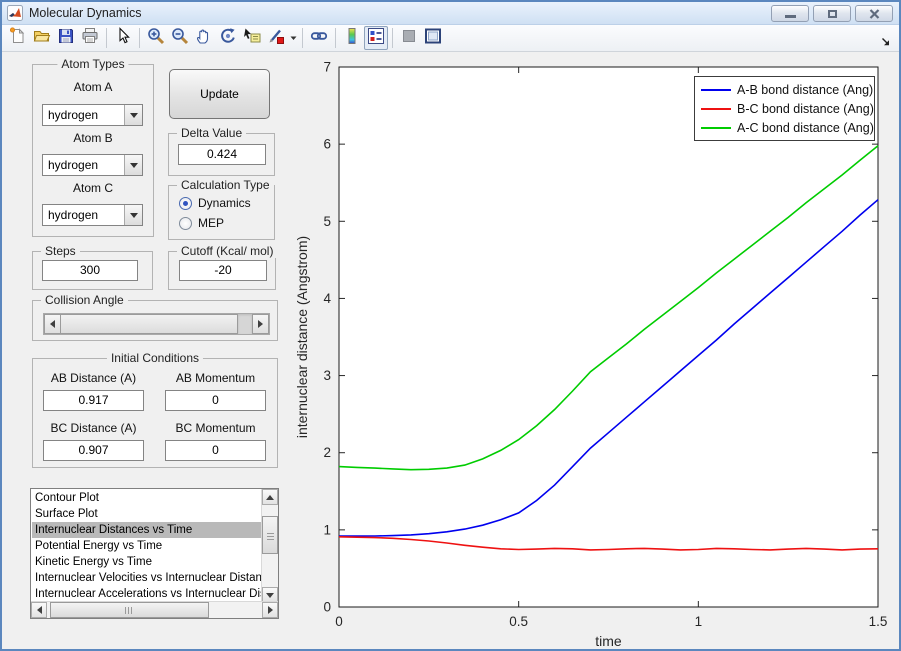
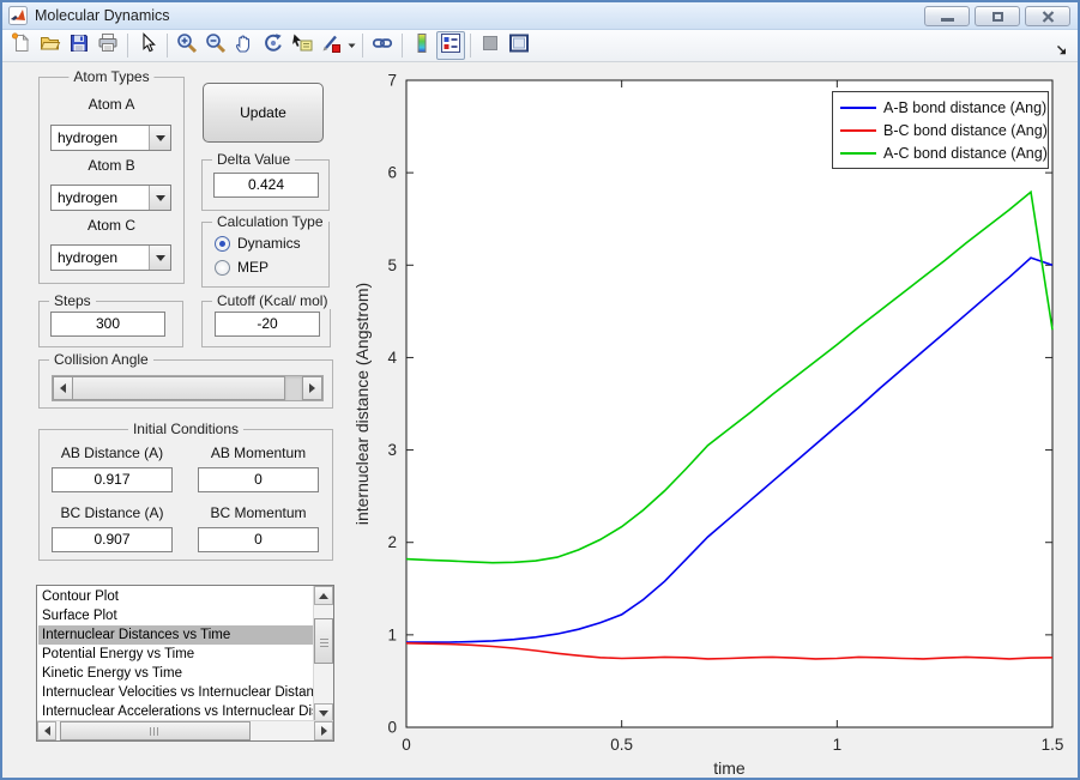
A-B bond distance (Ang)/1.5: 5.3 -> 5.0
A-C bond distance (Ang)/1.5: 6.0 -> 4.3
